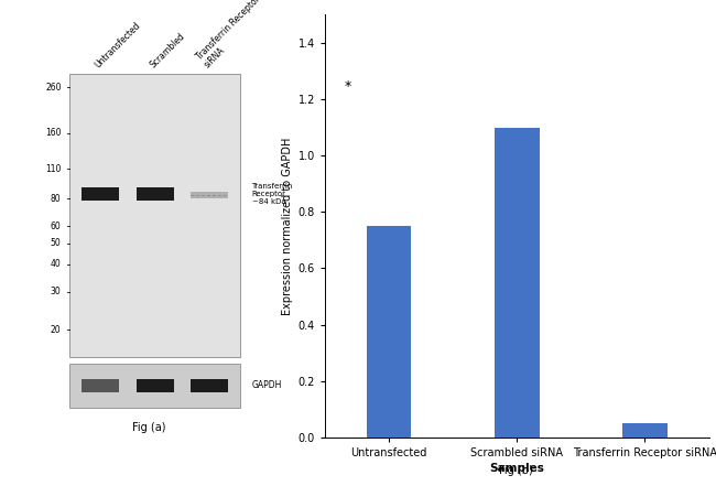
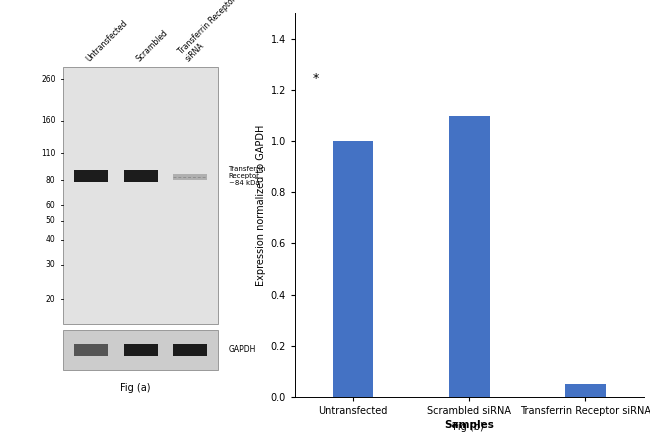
Untransfected: 0.75 -> 1.00
